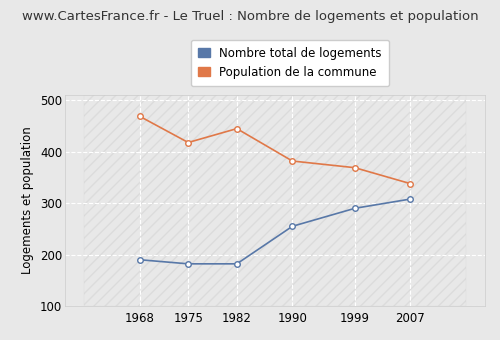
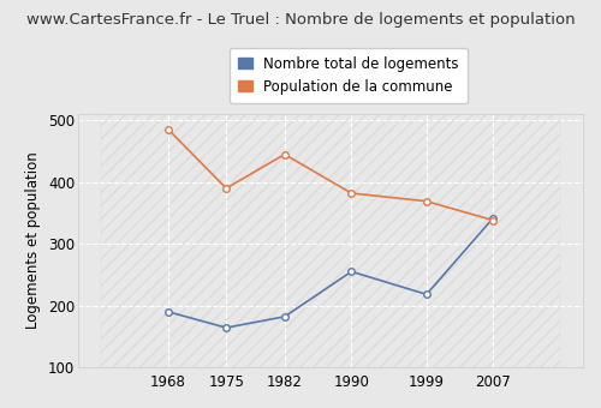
Population de la commune/1968: 469 -> 486
Nombre total de logements/1975: 182 -> 164
Population de la commune/1975: 418 -> 390
Nombre total de logements/1999: 290 -> 218
Nombre total de logements/2007: 308 -> 342
